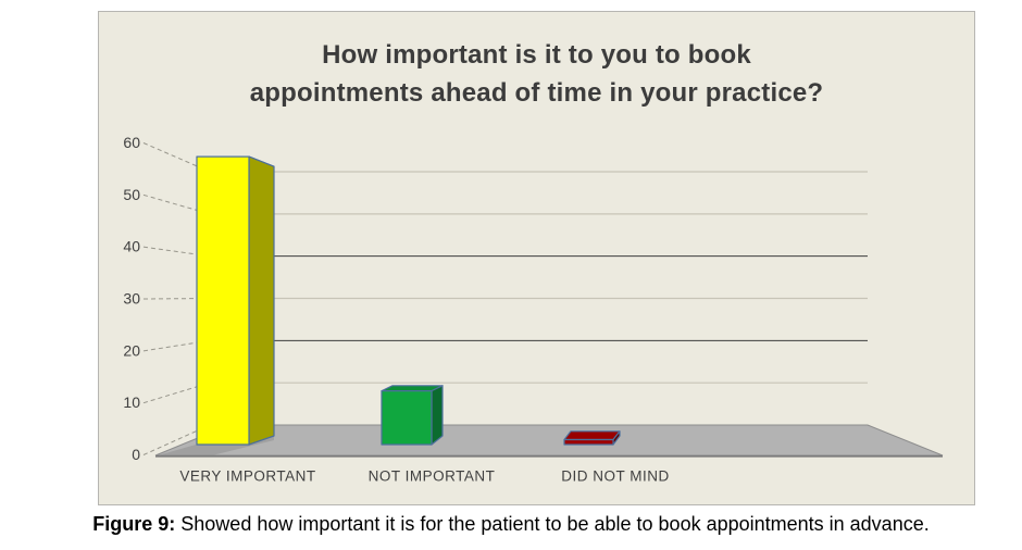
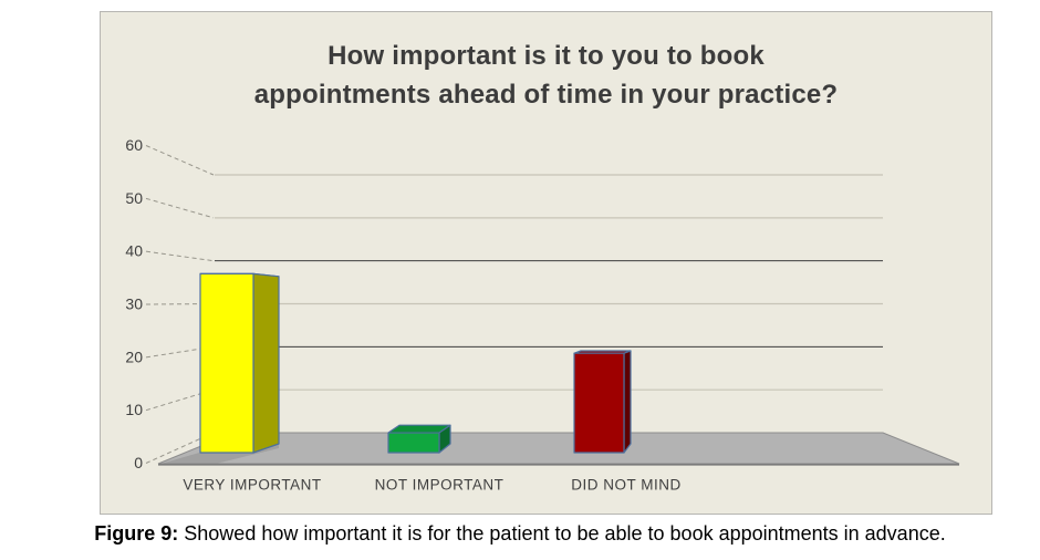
VERY IMPORTANT: 59 -> 36
NOT IMPORTANT: 11 -> 4
DID NOT MIND: 1 -> 20
